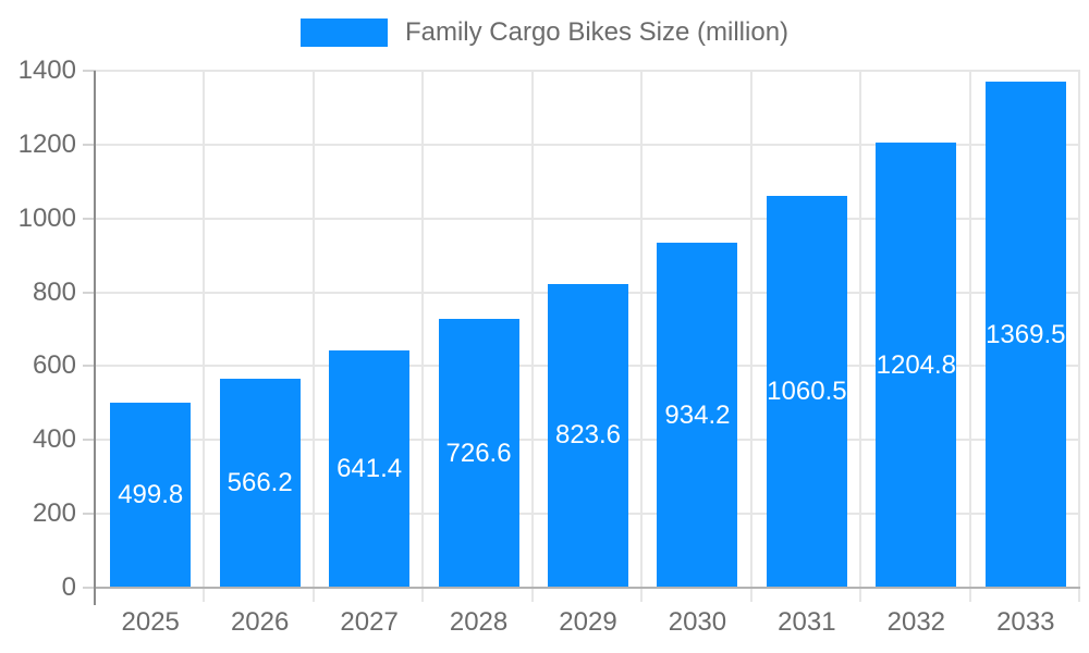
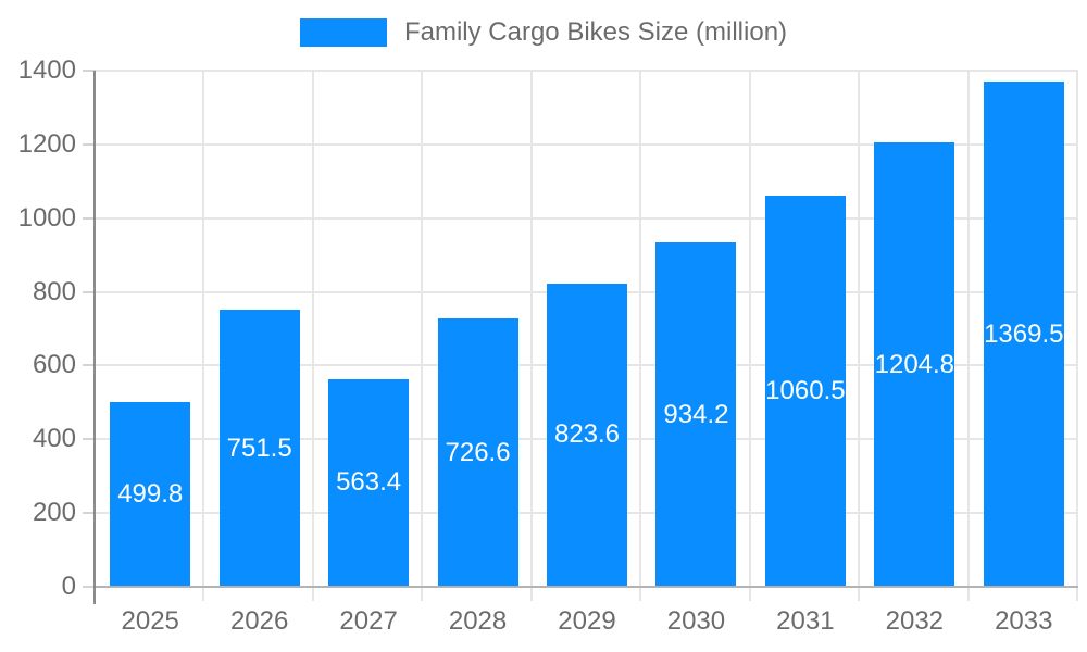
2026: 566.2 -> 751.5
2027: 641.4 -> 563.4
